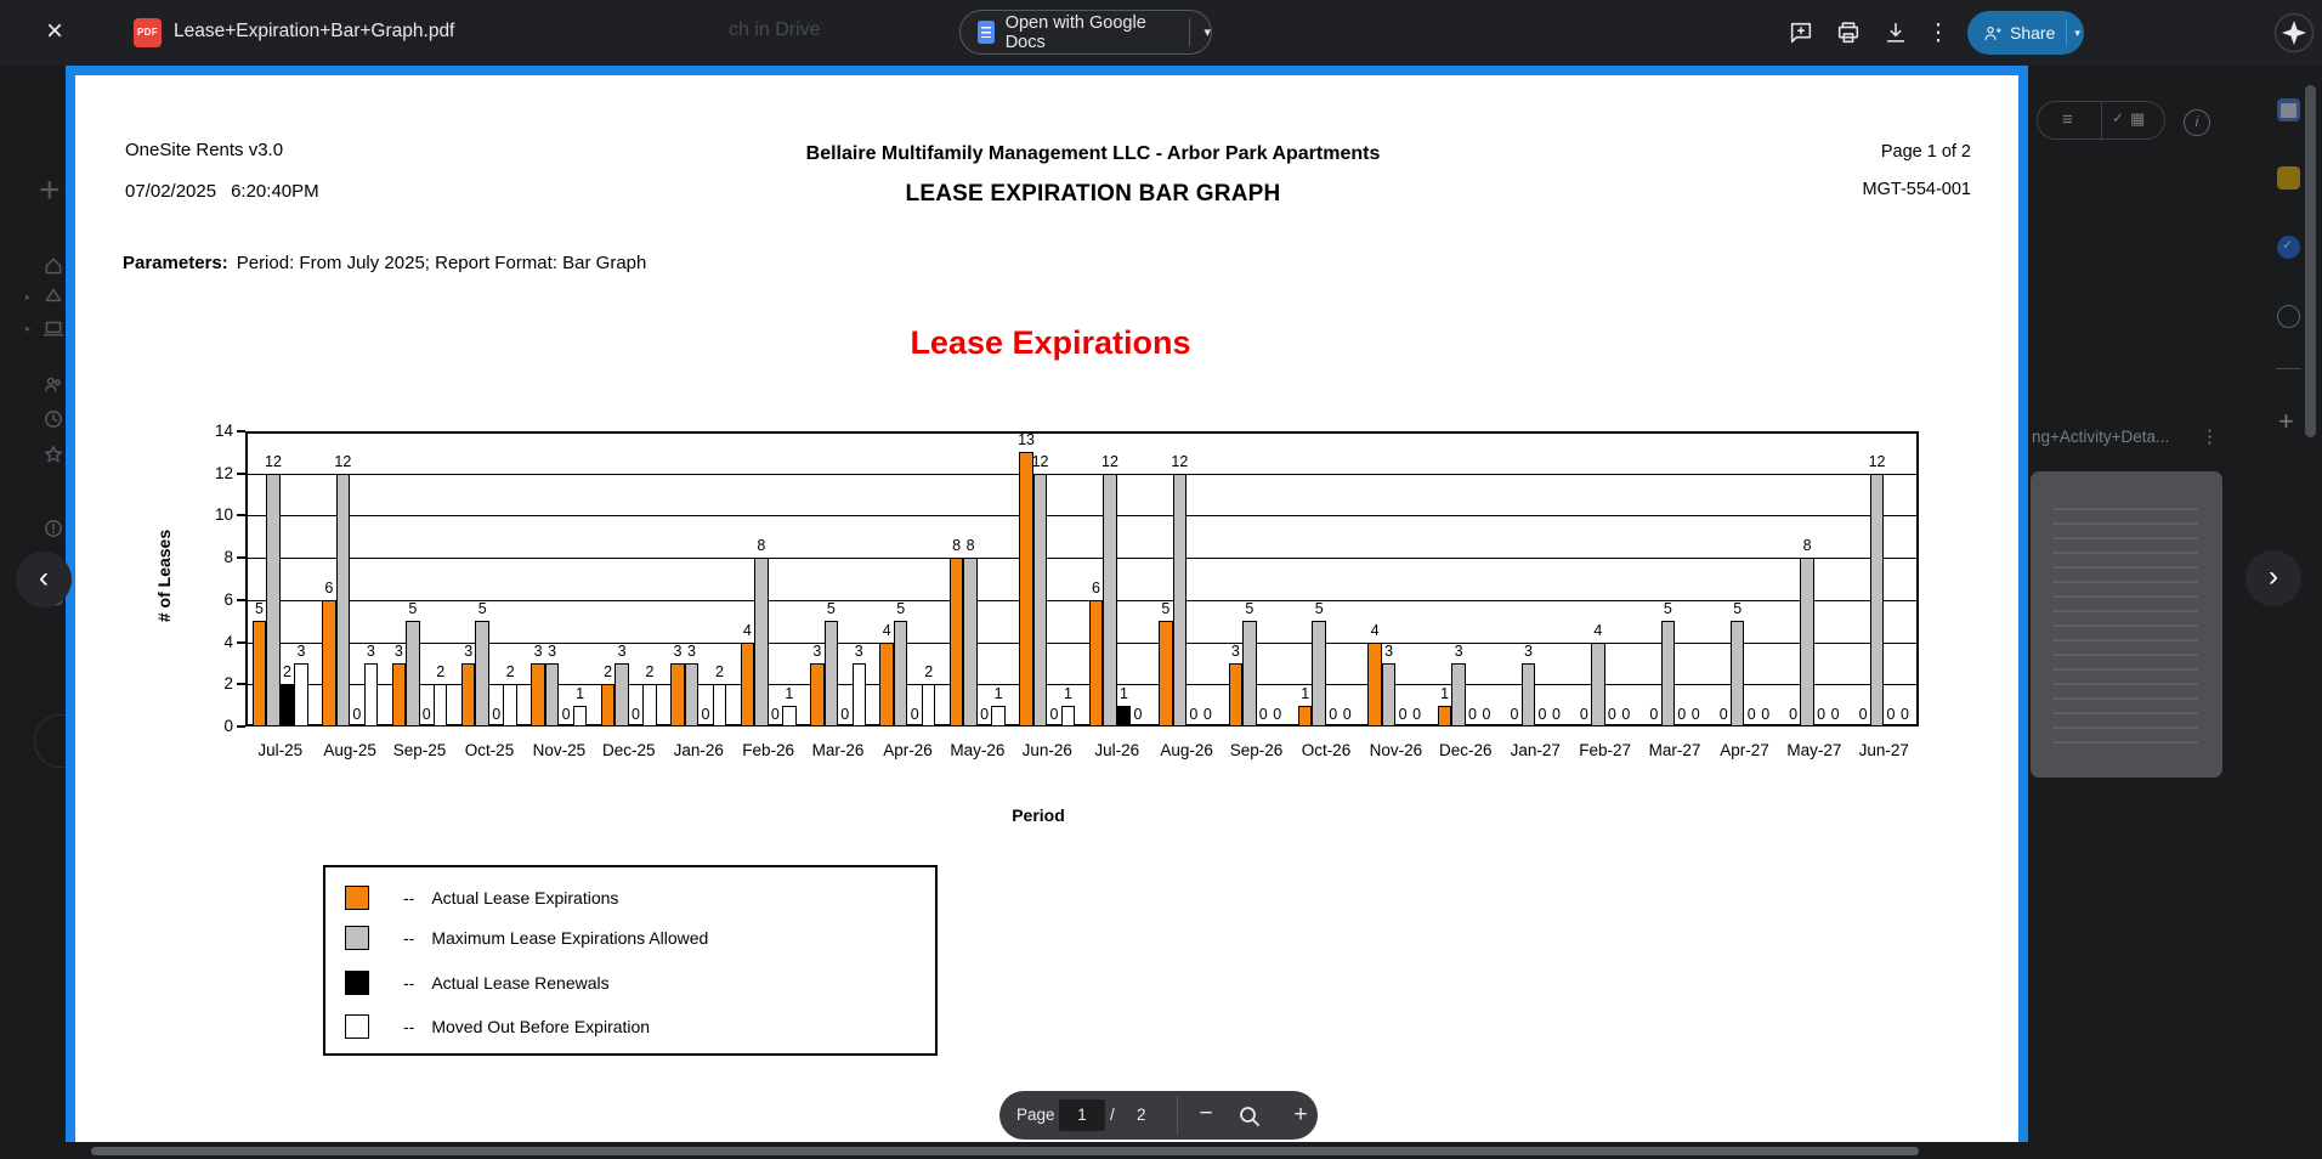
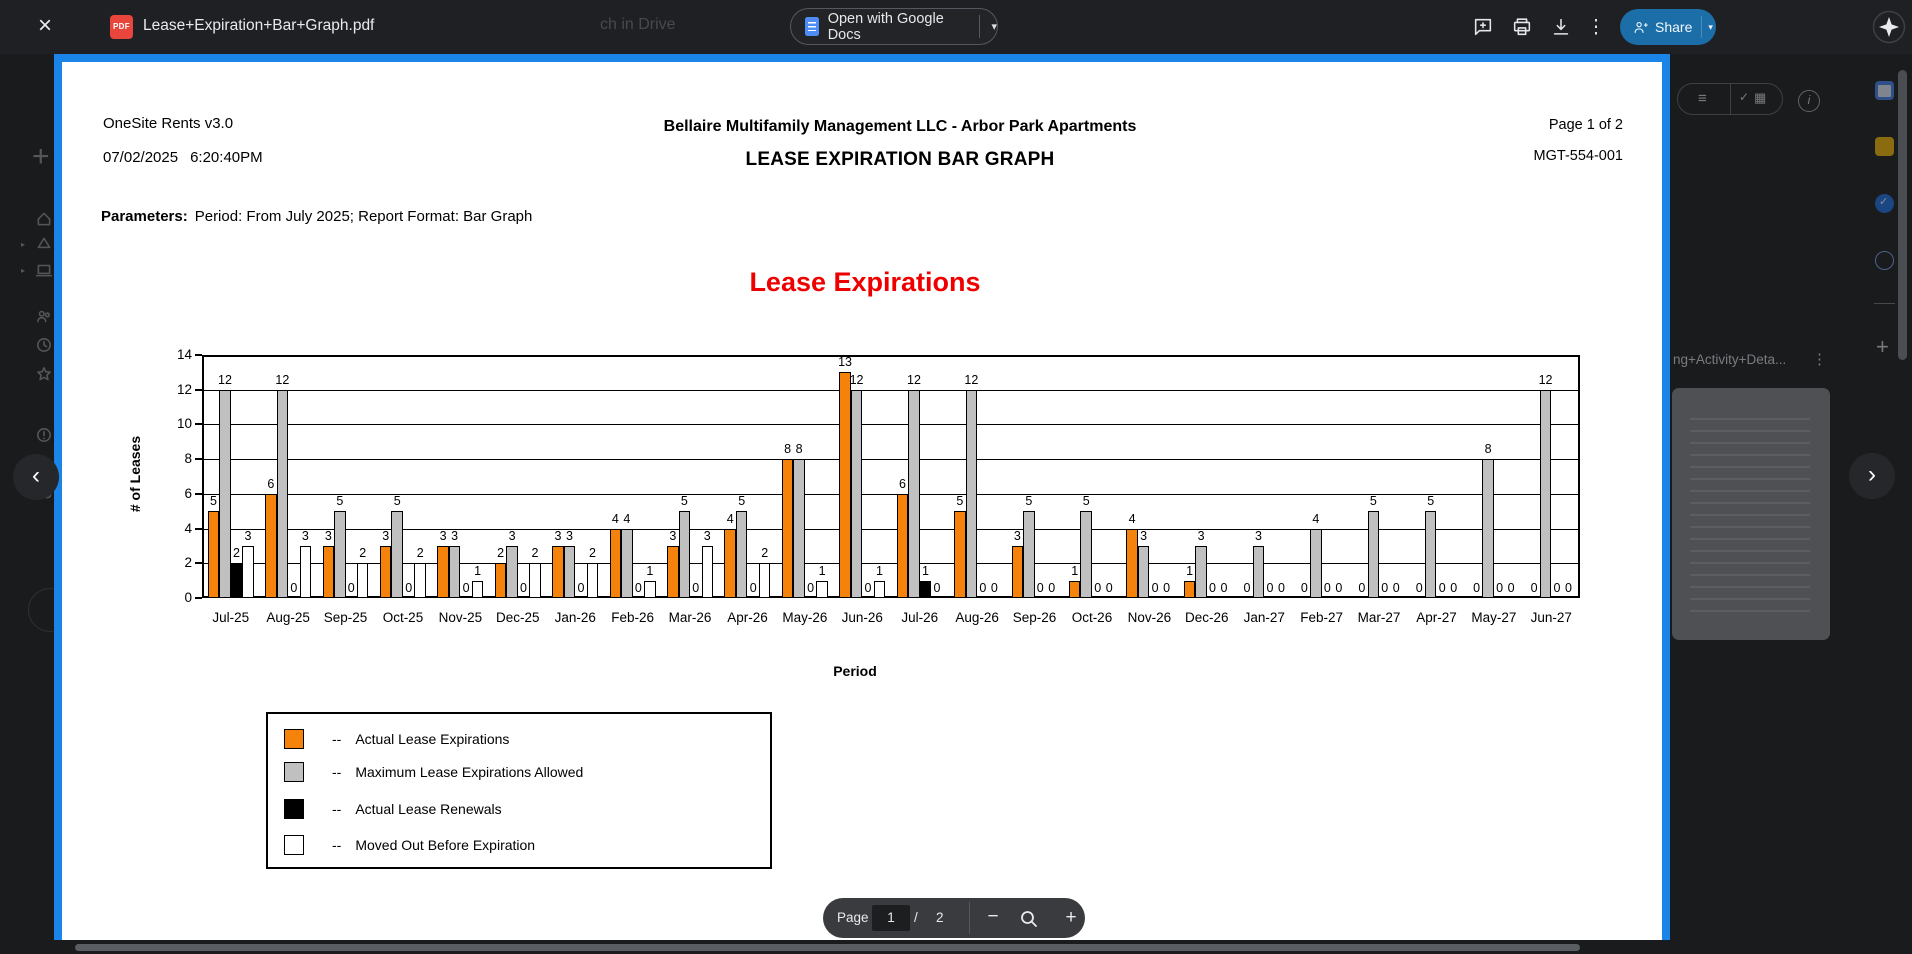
Maximum Lease Expirations Allowed/Feb-26: 8 -> 4
